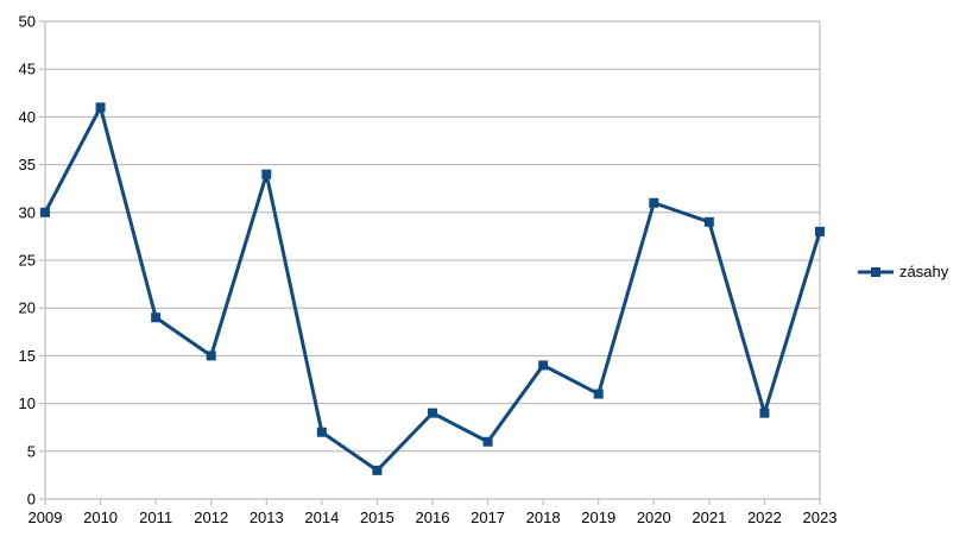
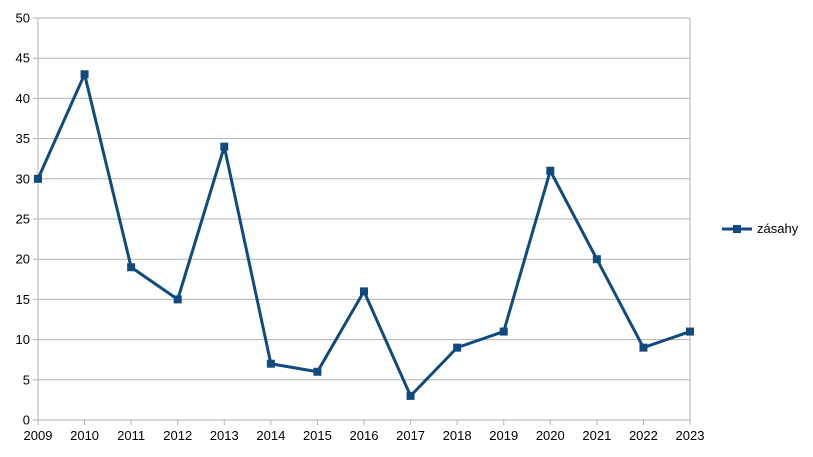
2010: 41 -> 43
2015: 3 -> 6
2016: 9 -> 16
2017: 6 -> 3
2018: 14 -> 9
2021: 29 -> 20
2023: 28 -> 11
